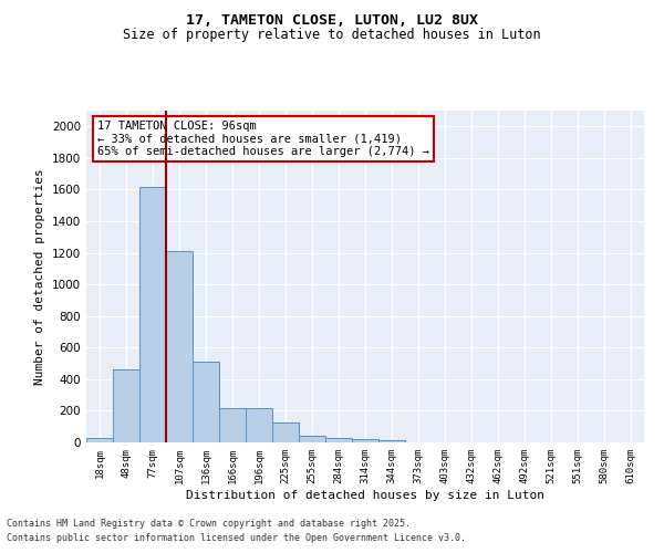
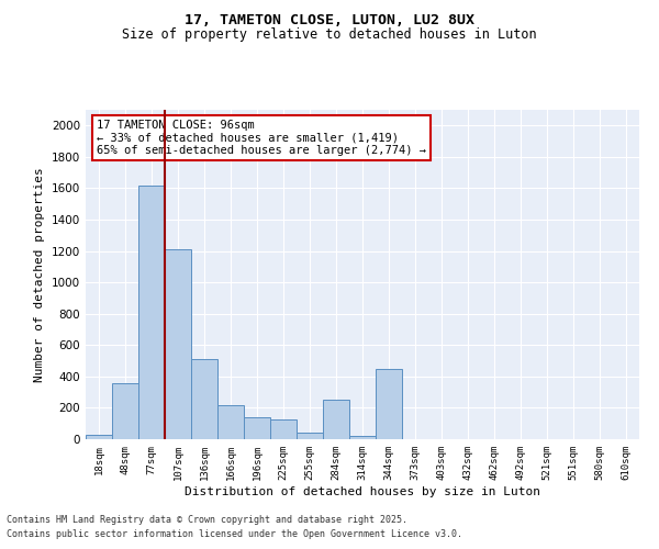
48sqm: 460 -> 360
196sqm: 220 -> 140
284sqm: 20 -> 250
344sqm: 20 -> 450
